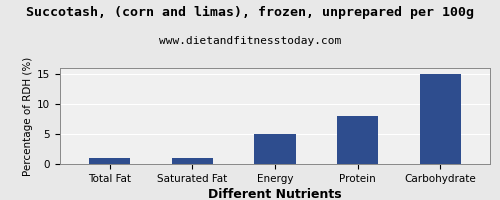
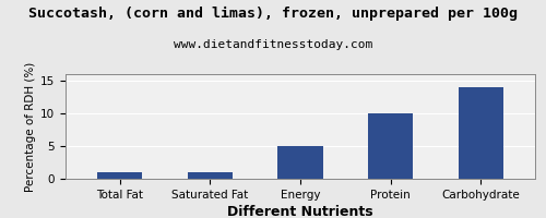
Protein: 8 -> 10
Carbohydrate: 15 -> 14
